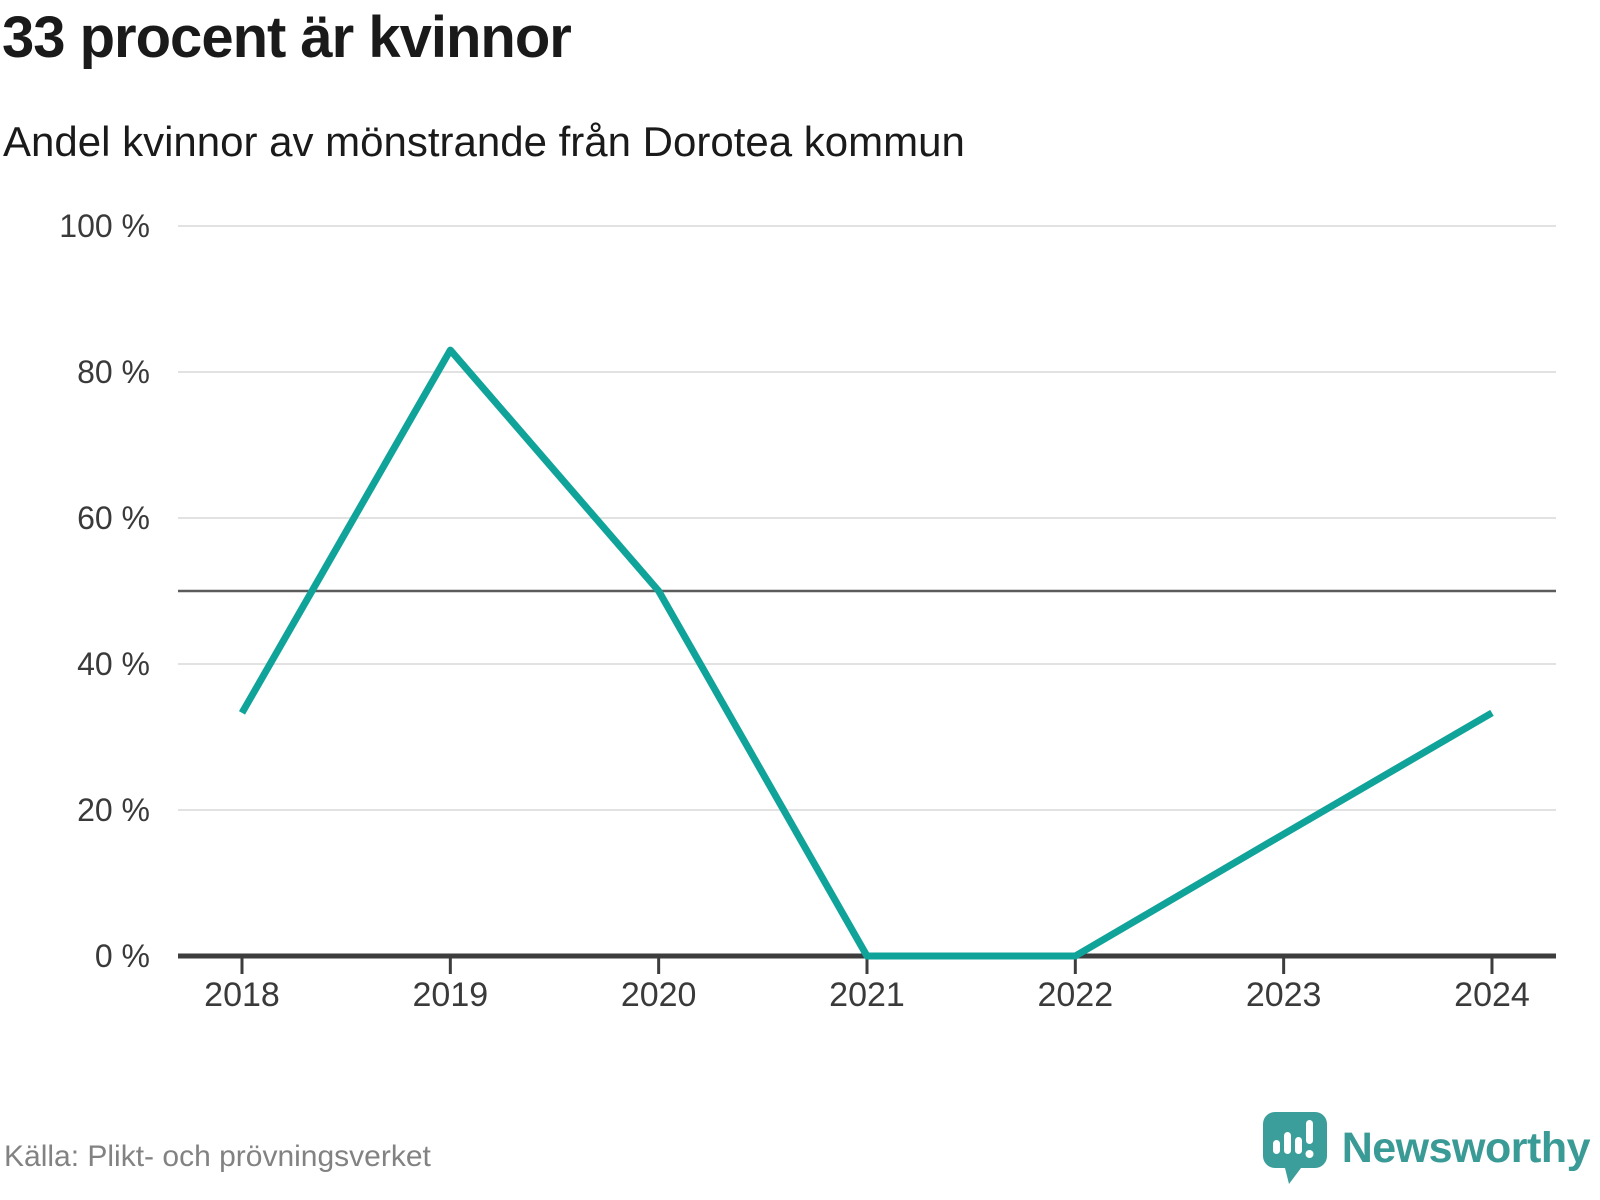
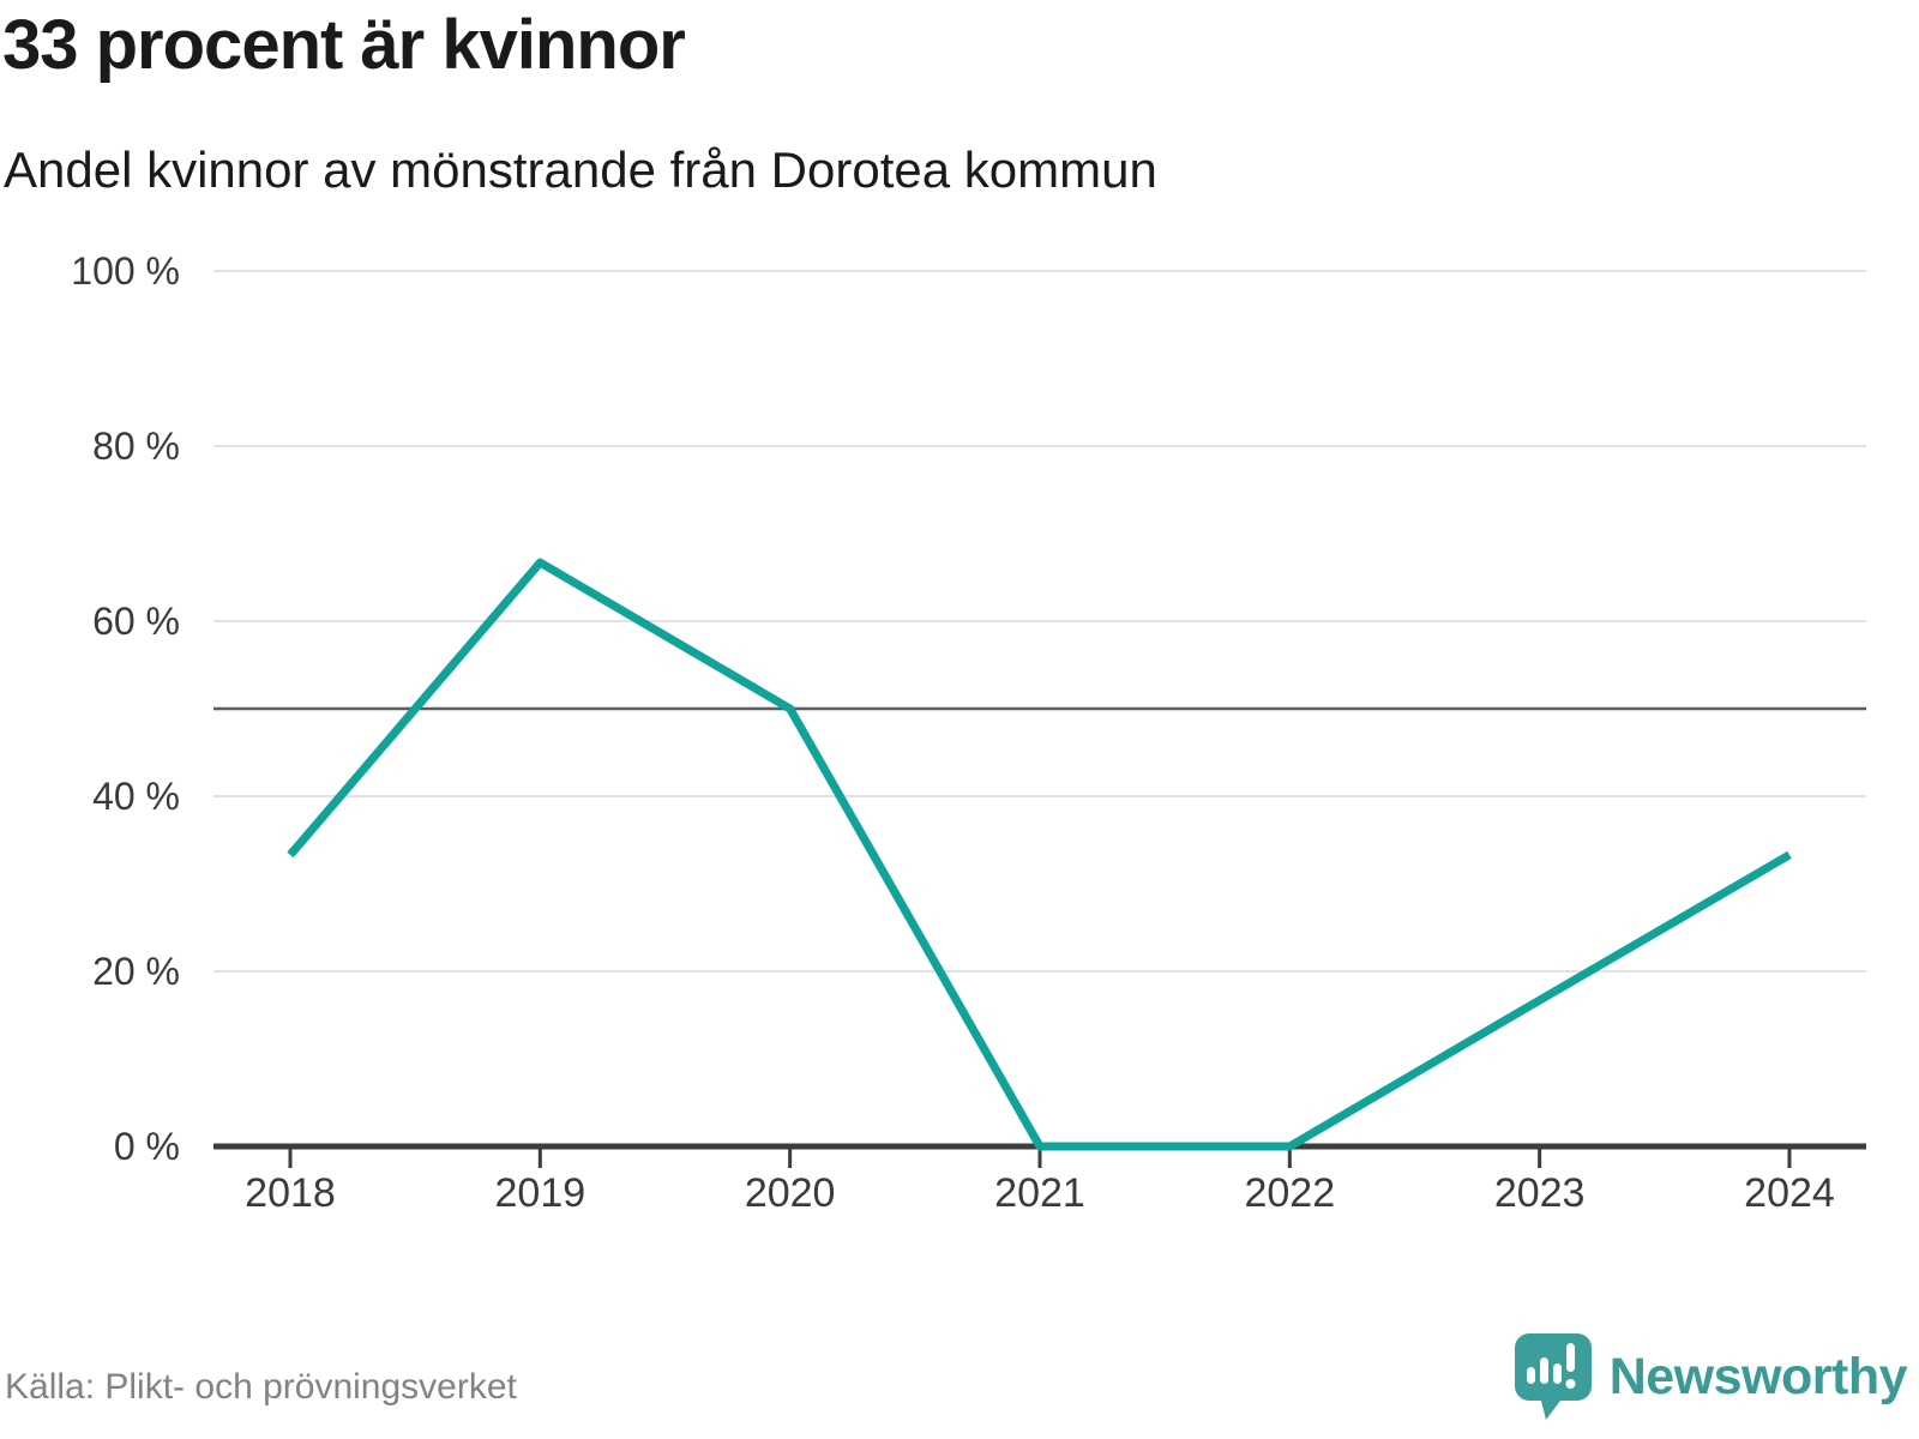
2019: 83% -> 67%
